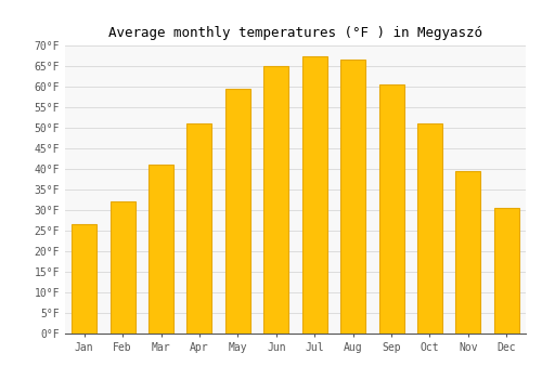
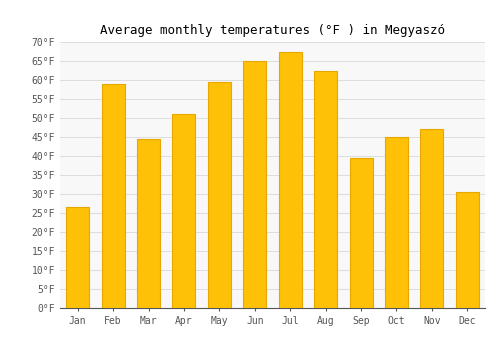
Feb: 32.0°F -> 59.0°F
Mar: 41.0°F -> 44.5°F
Aug: 66.5°F -> 62.5°F
Sep: 60.5°F -> 39.5°F
Oct: 51.0°F -> 45.0°F
Nov: 39.5°F -> 47.0°F
